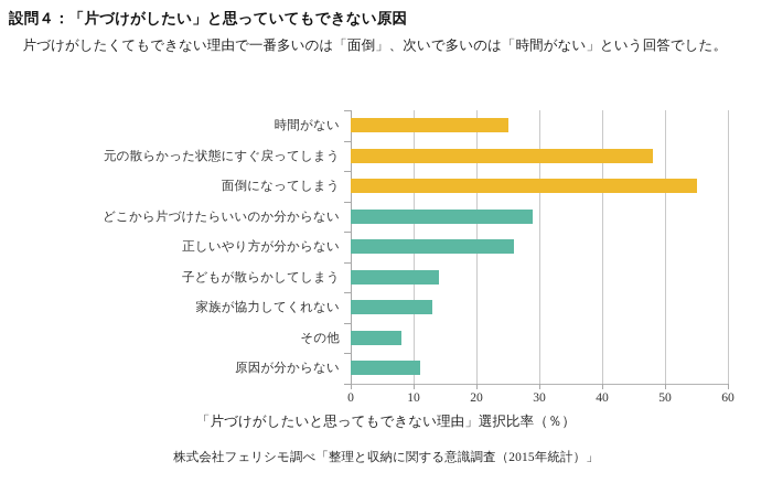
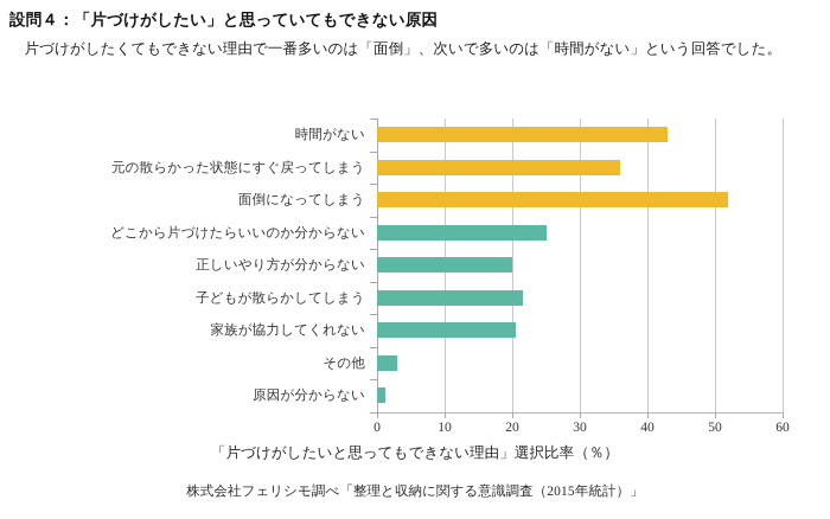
時間がない: 25 -> 43
元の散らかった状態にすぐ戻ってしまう: 48 -> 36
面倒になってしまう: 55 -> 52
どこから片づけたらいいのか分からない: 29 -> 25
正しいやり方が分からない: 26 -> 20
子どもが散らかしてしまう: 14 -> 22
家族が協力してくれない: 13 -> 20
その他: 8 -> 3
原因が分からない: 11 -> 1
